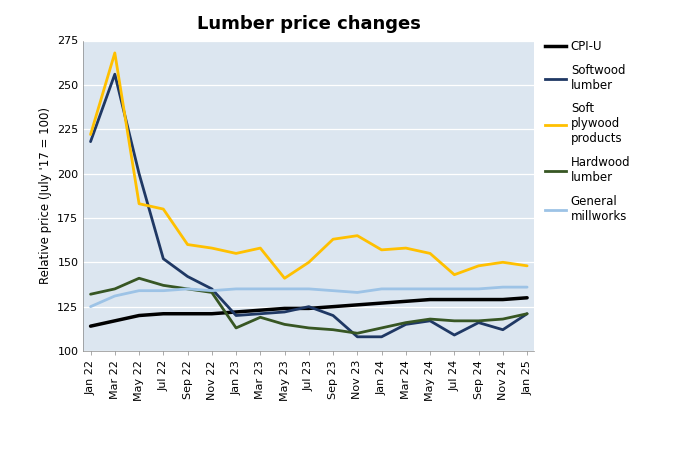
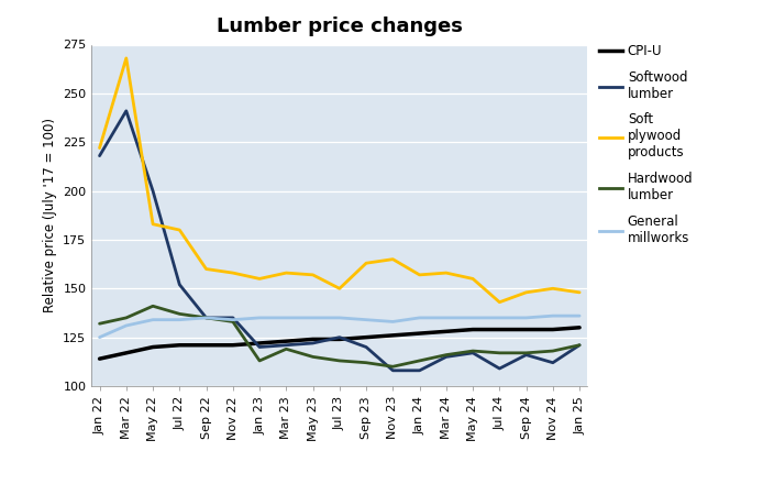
Softwood lumber/Mar 22: 256 -> 241
Softwood lumber/Sep 22: 142 -> 135
Soft plywood products/May 23: 141 -> 157
